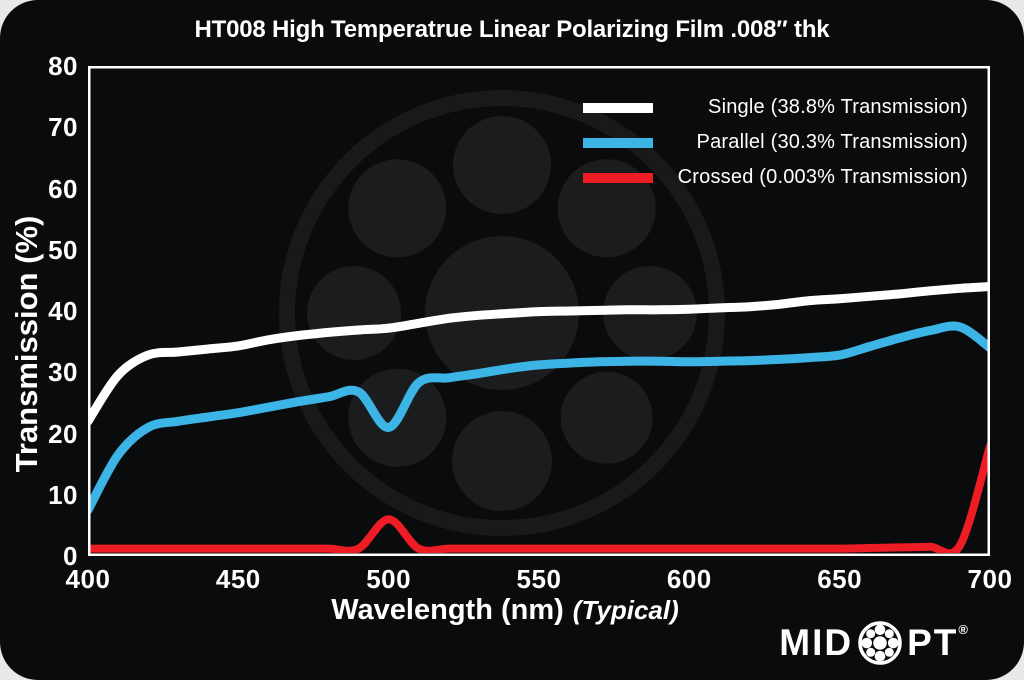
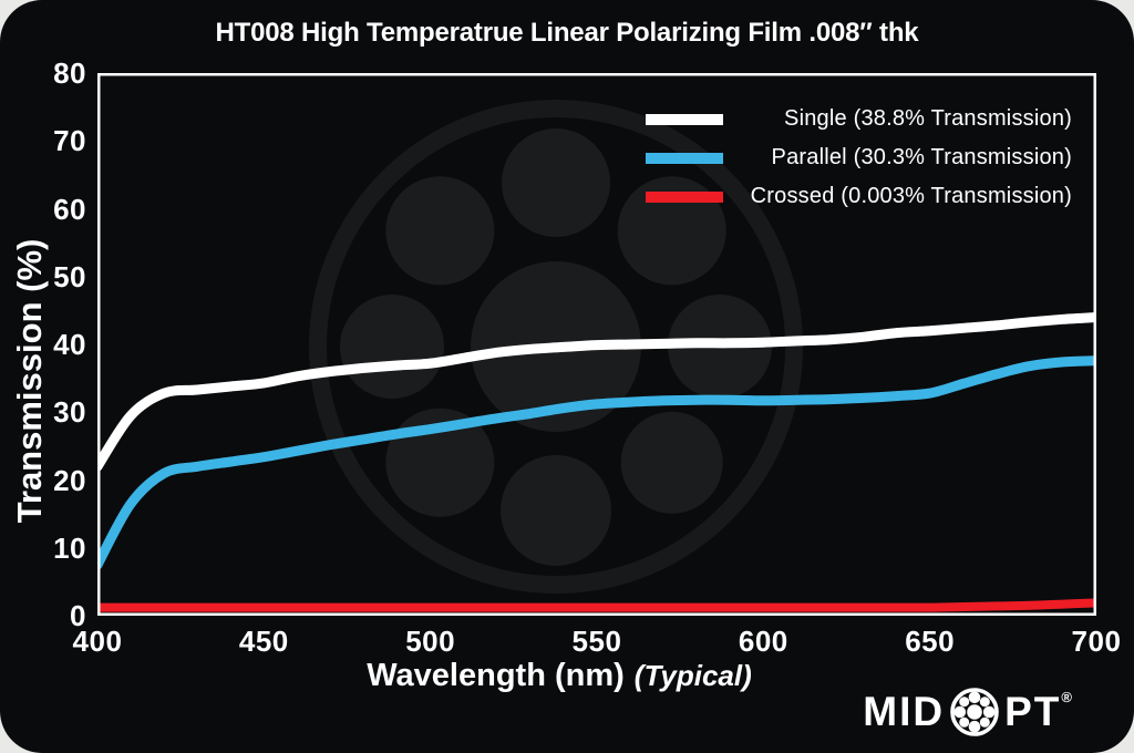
Parallel (30.3% Transmission)/500: 21 -> 28
Crossed (0.003% Transmission)/500: 6 -> 1
Parallel (30.3% Transmission)/700: 34 -> 38
Crossed (0.003% Transmission)/700: 18 -> 2
